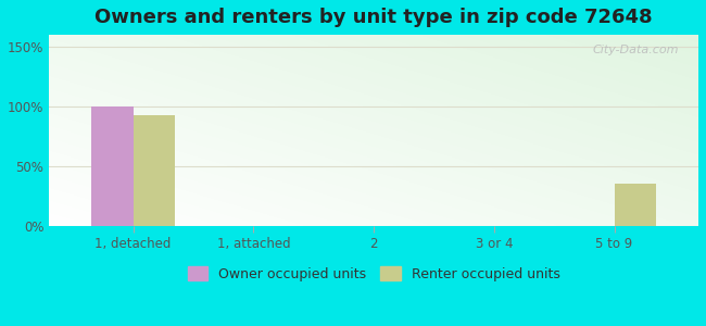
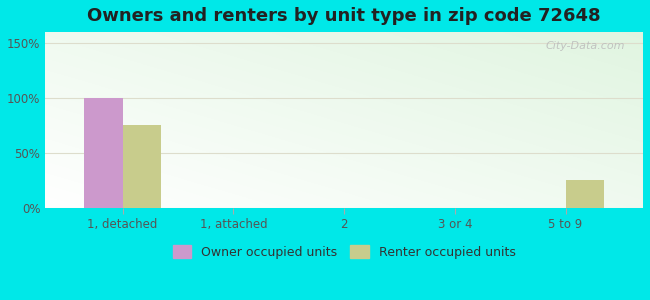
Renter occupied units/1, detached: 93% -> 75%
Renter occupied units/5 to 9: 35% -> 25%
